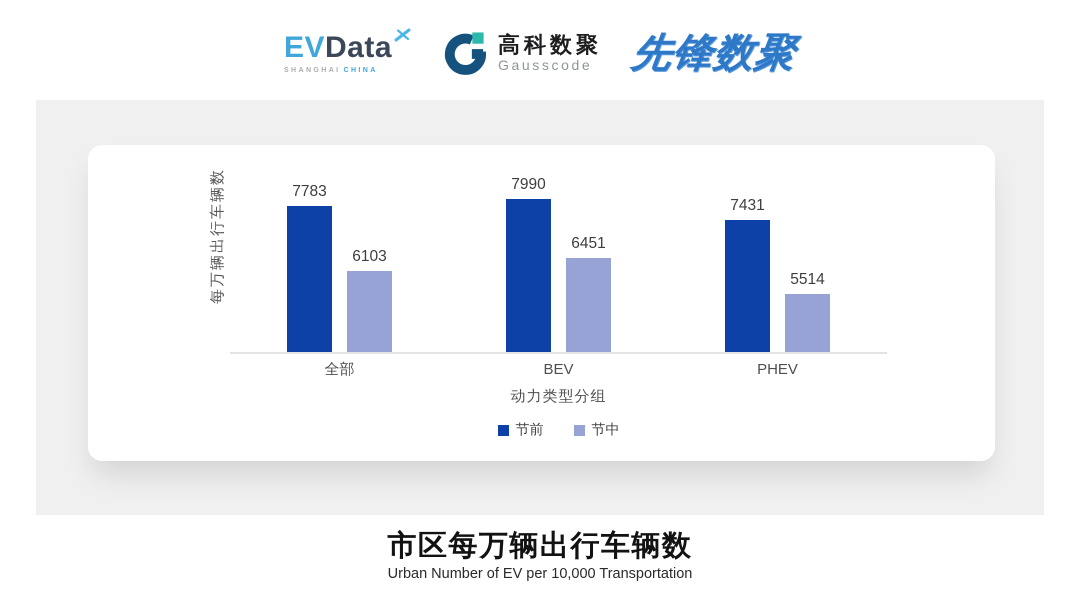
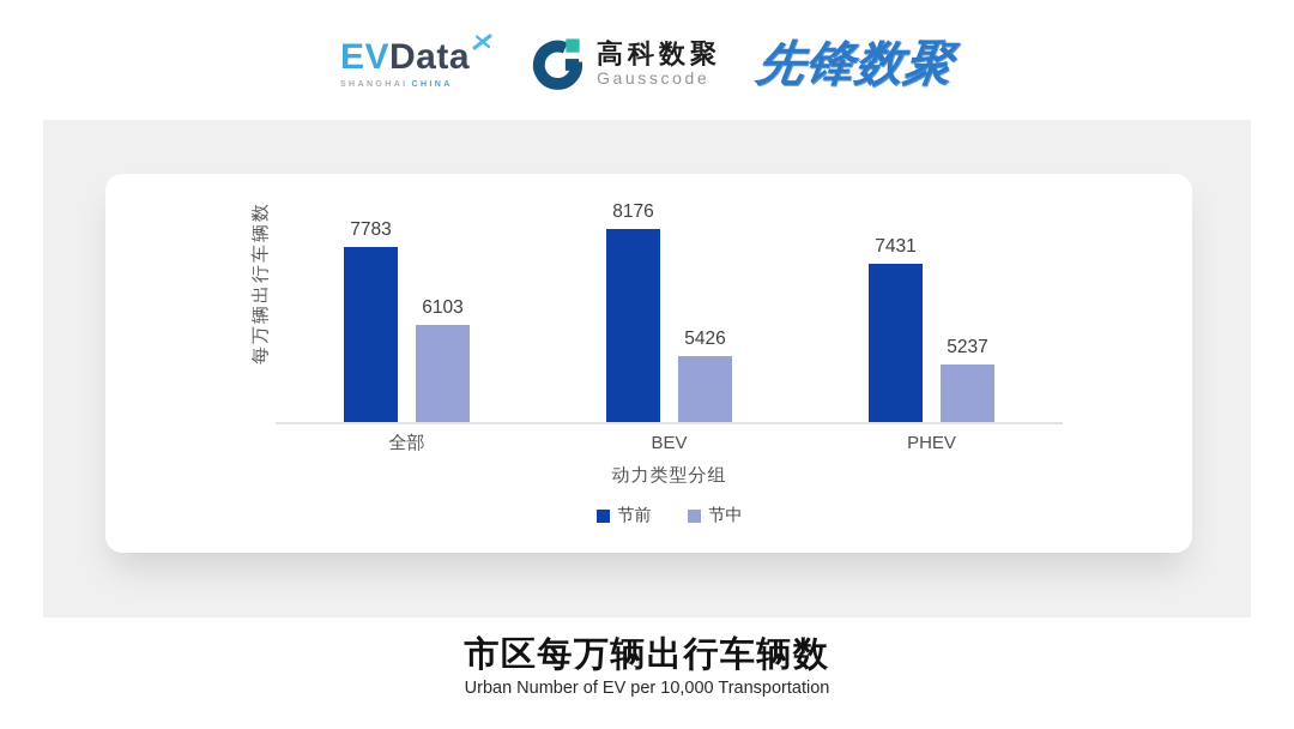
节前/BEV: 7990 -> 8176
节中/BEV: 6451 -> 5426
节中/PHEV: 5514 -> 5237
